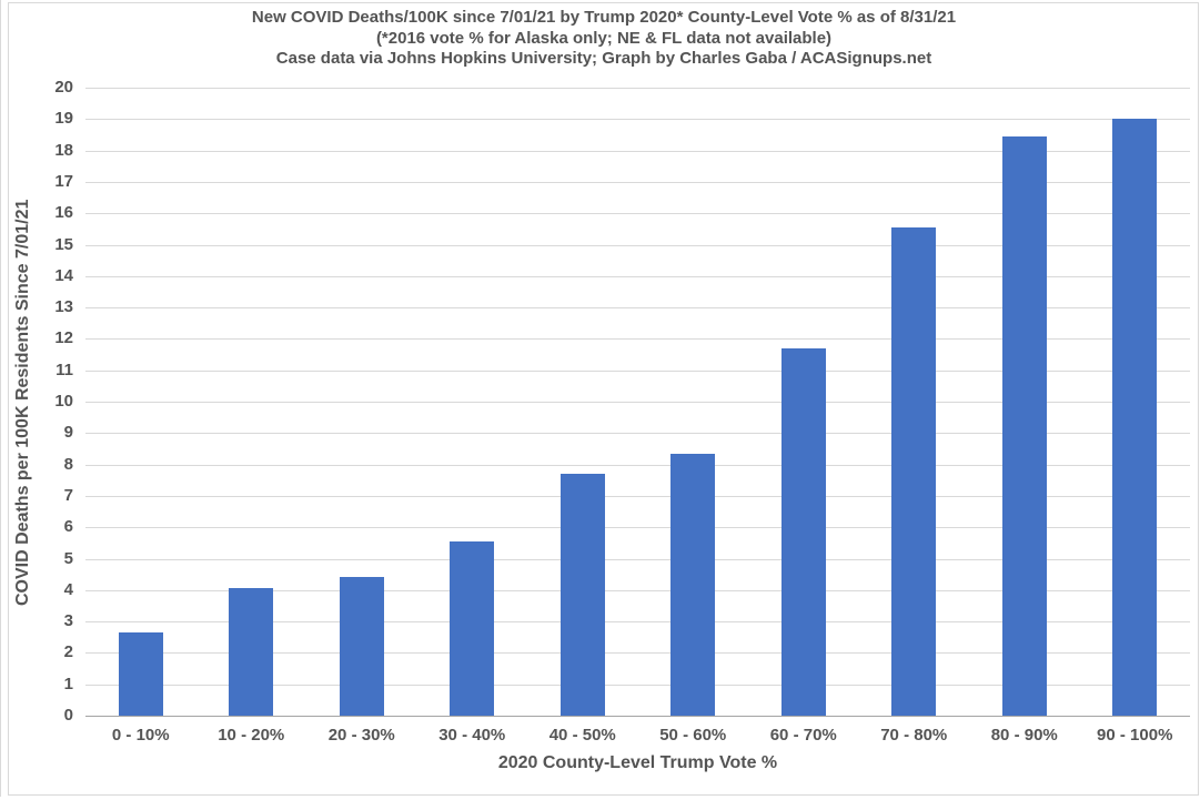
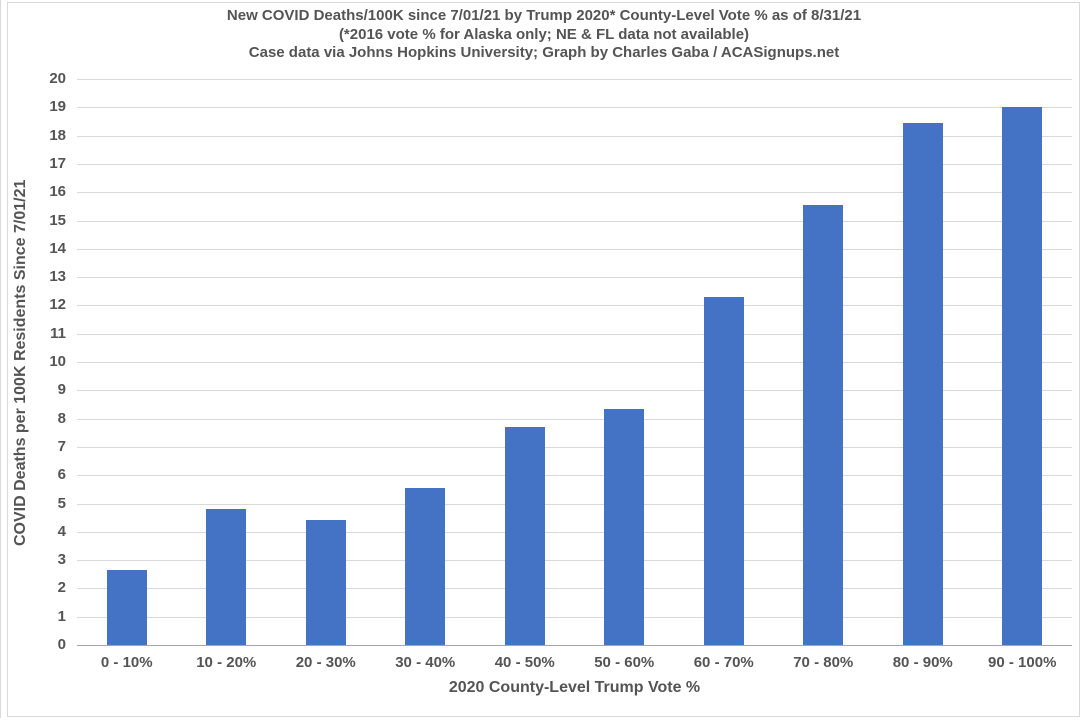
10 - 20%: 4.0 -> 4.8
60 - 70%: 11.7 -> 12.3
